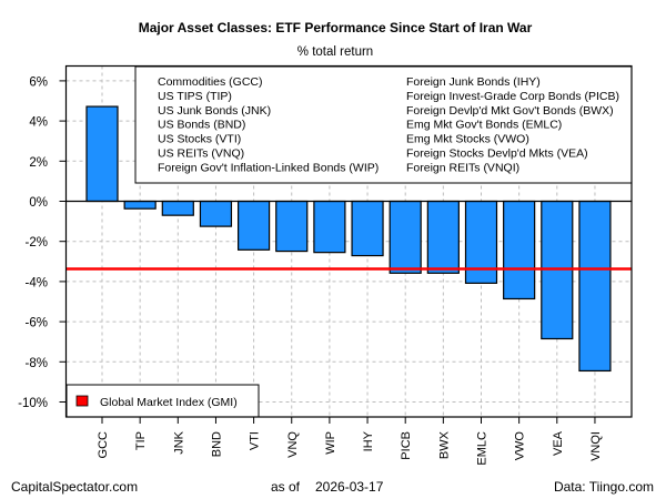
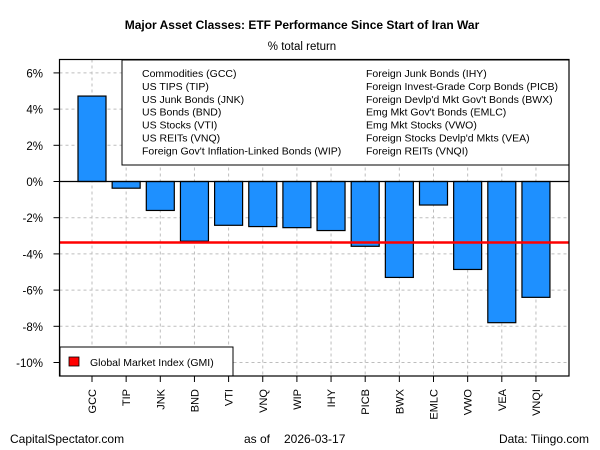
JNK: -0.7% -> -1.6%
BND: -1.2% -> -3.3%
BWX: -3.6% -> -5.3%
EMLC: -4.1% -> -1.3%
VEA: -6.8% -> -7.8%
VNQI: -8.4% -> -6.4%
